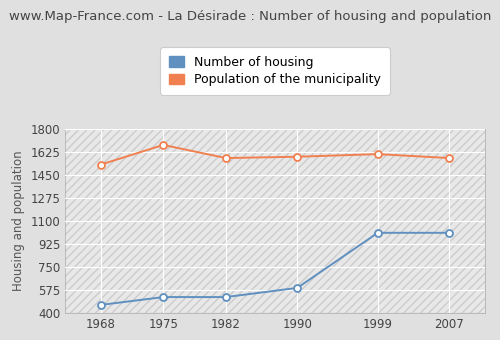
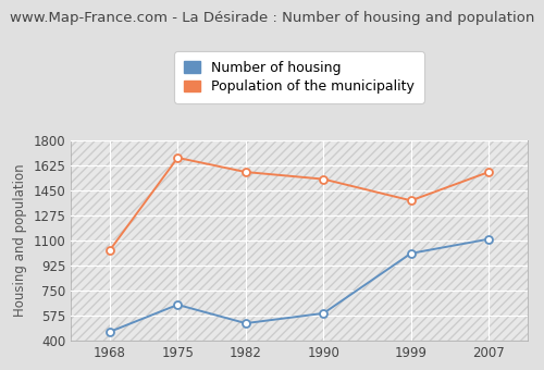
Population of the municipality/1968: 1530 -> 1030
Number of housing/1975: 520 -> 650
Population of the municipality/1990: 1590 -> 1530
Population of the municipality/1999: 1610 -> 1380
Number of housing/2007: 1010 -> 1110
